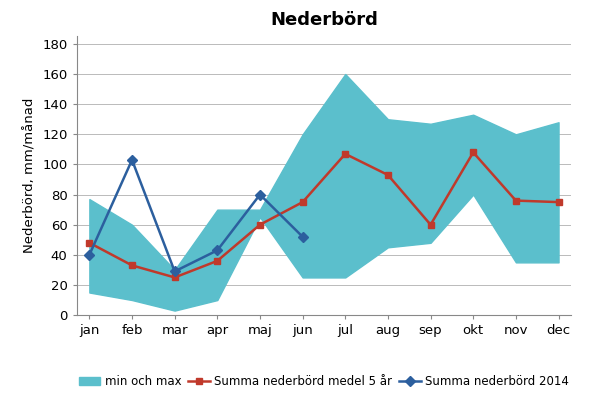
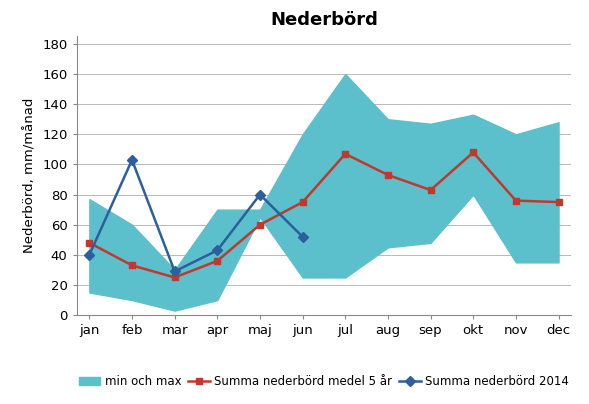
Summa nederbörd medel 5 år/sep: 60 -> 83
